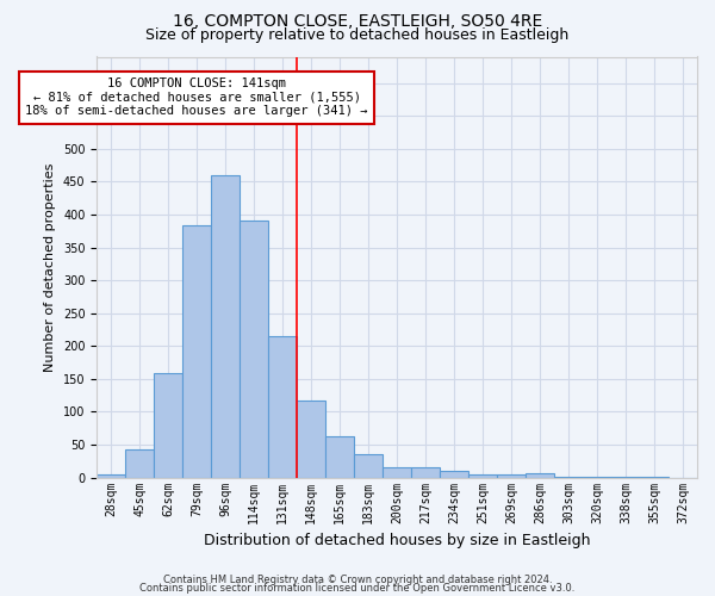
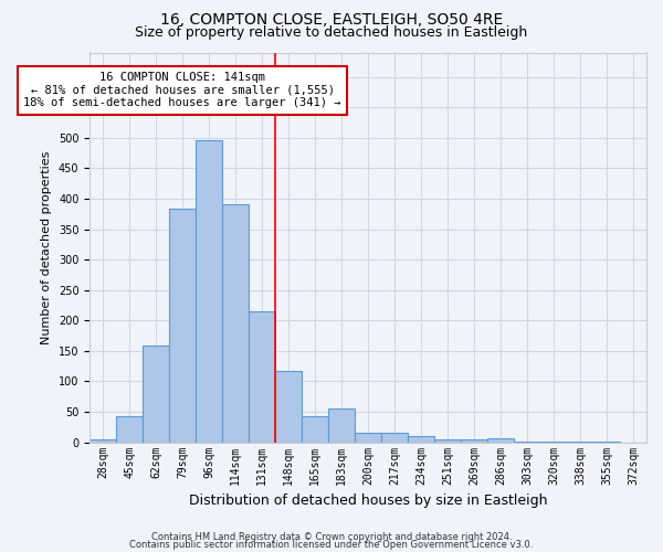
96sqm: 460 -> 496
165sqm: 63 -> 42
183sqm: 35 -> 56
